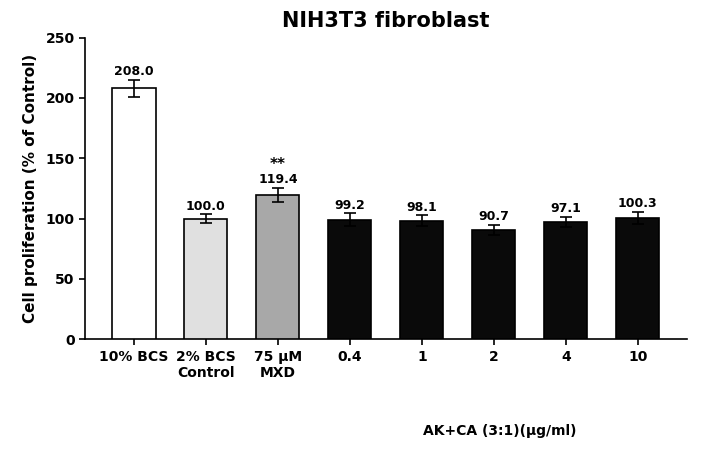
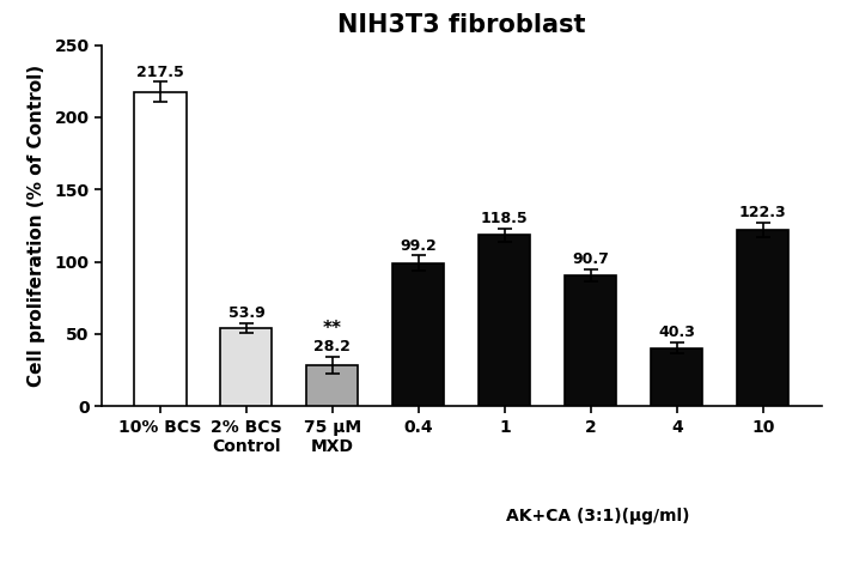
10% BCS: 208.0 -> 217.5
2% BCS Control: 100.0 -> 53.9
75 μM MXD: 119.4 -> 28.2
1: 98.1 -> 118.5
4: 97.1 -> 40.3
10: 100.3 -> 122.3
